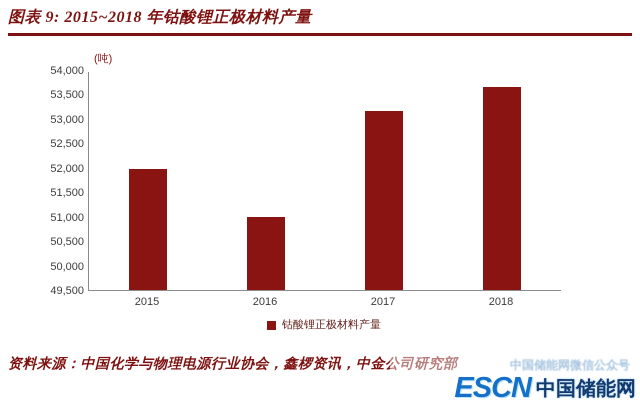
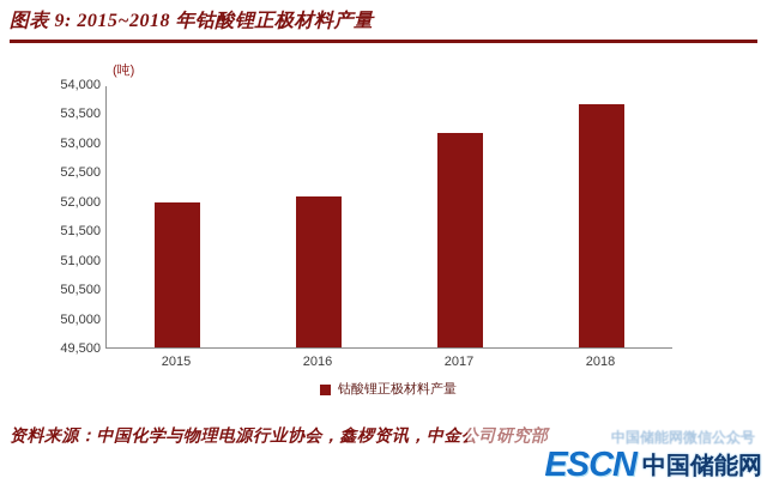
2016: 51000 -> 52100
